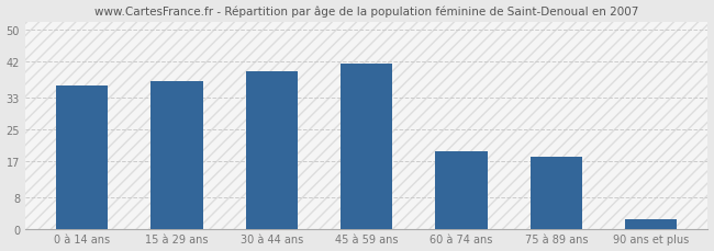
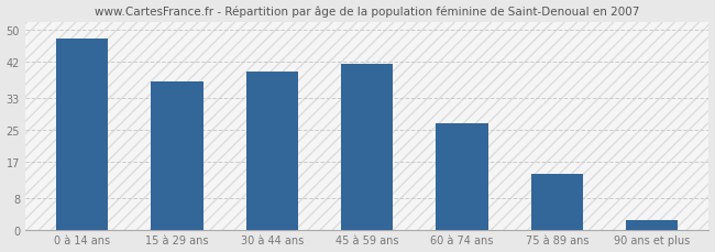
0 à 14 ans: 36.0 -> 48.0
60 à 74 ans: 19.5 -> 26.5
75 à 89 ans: 18.0 -> 14.0
